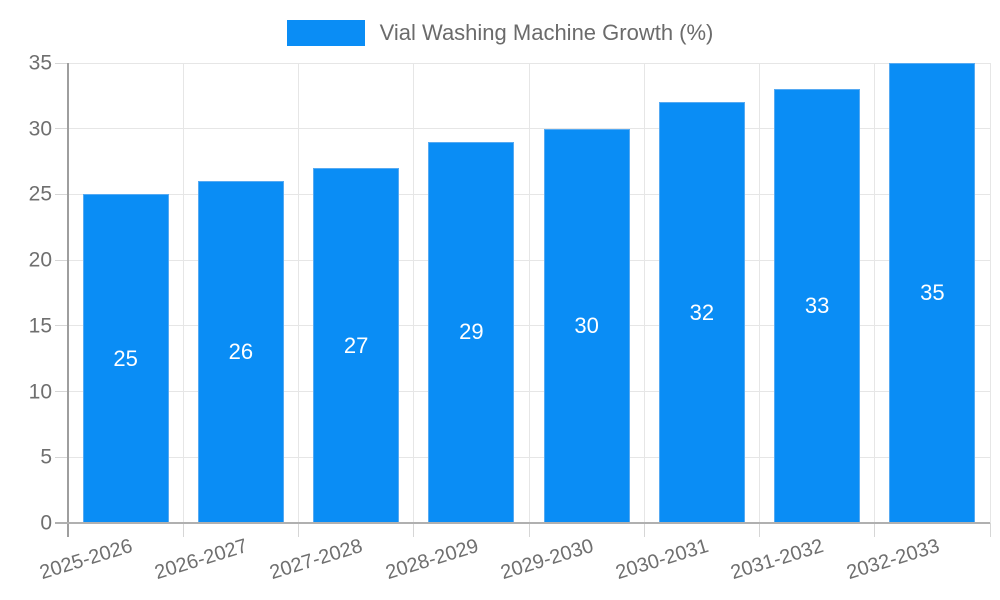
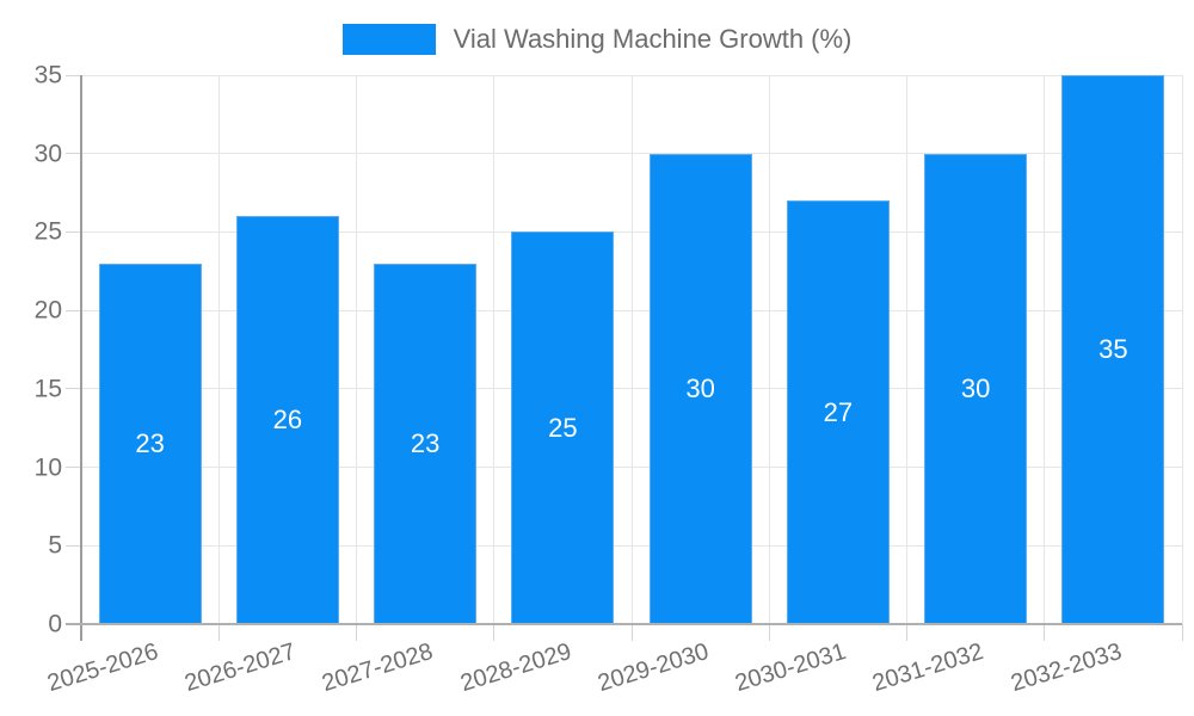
2025-2026: 25 -> 23
2027-2028: 27 -> 23
2028-2029: 29 -> 25
2030-2031: 32 -> 27
2031-2032: 33 -> 30
